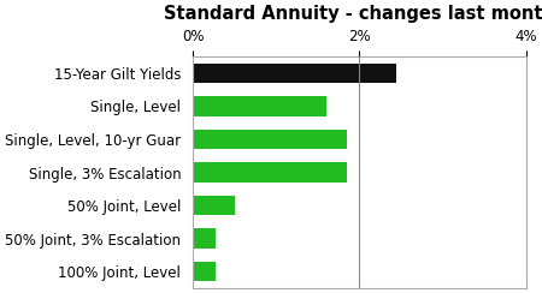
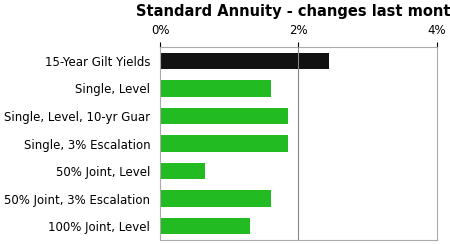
50% Joint, Level: 0.50% -> 0.65%
50% Joint, 3% Escalation: 0.28% -> 1.60%
100% Joint, Level: 0.28% -> 1.30%
